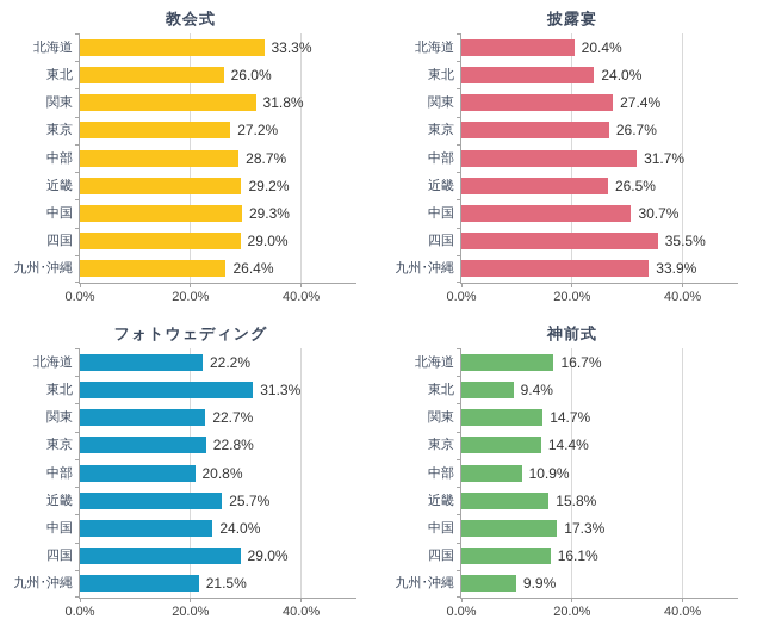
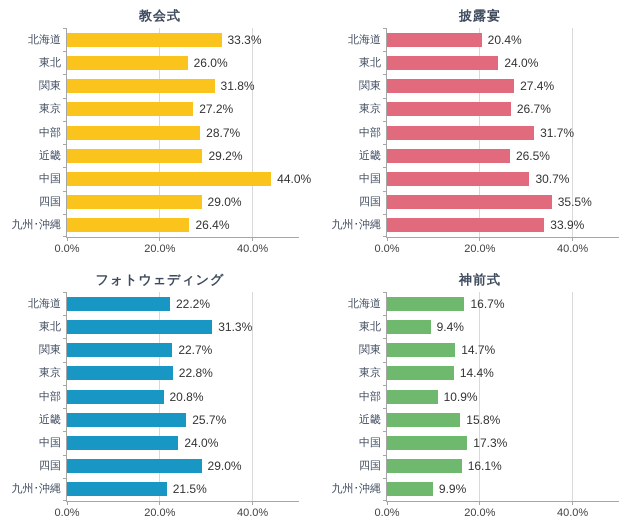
教会式/中国: 29.3% -> 44.0%
